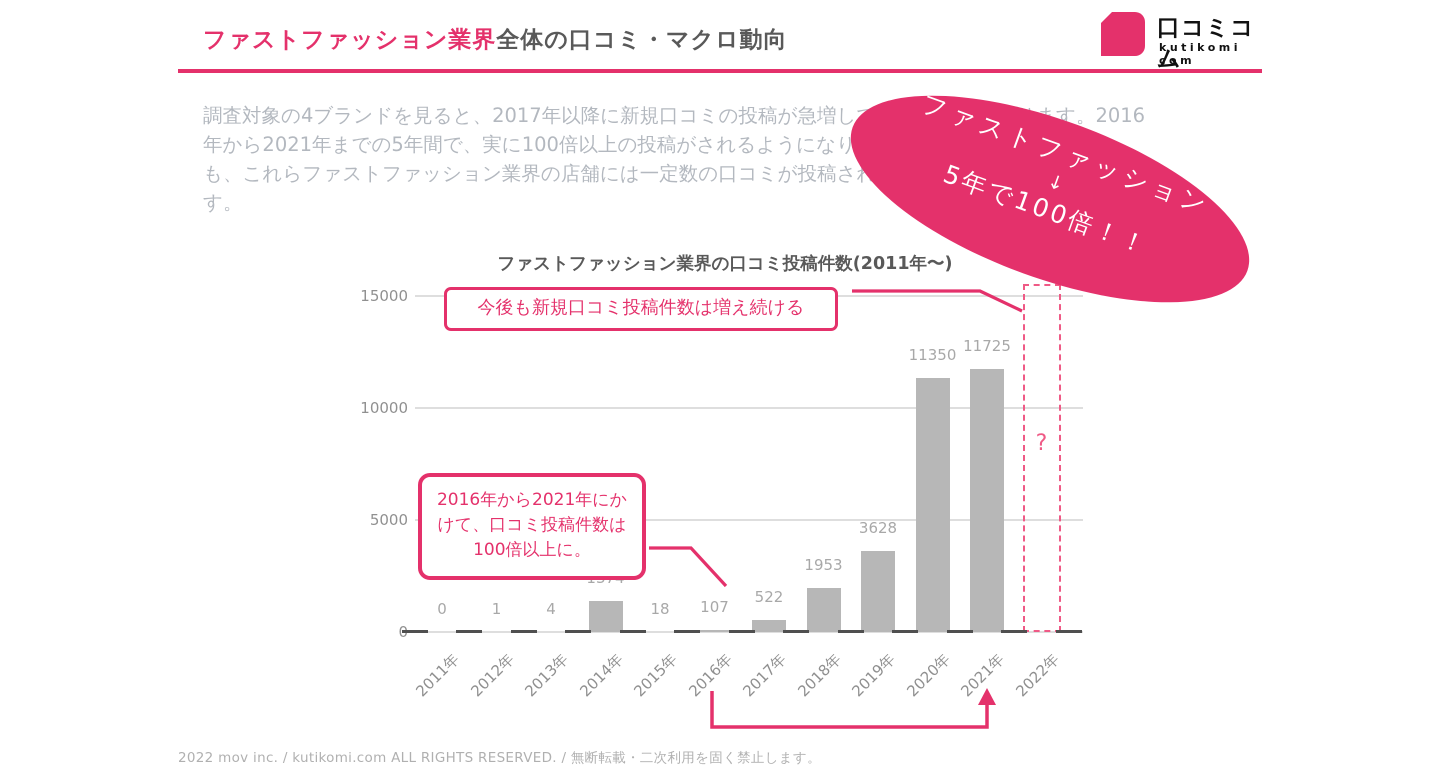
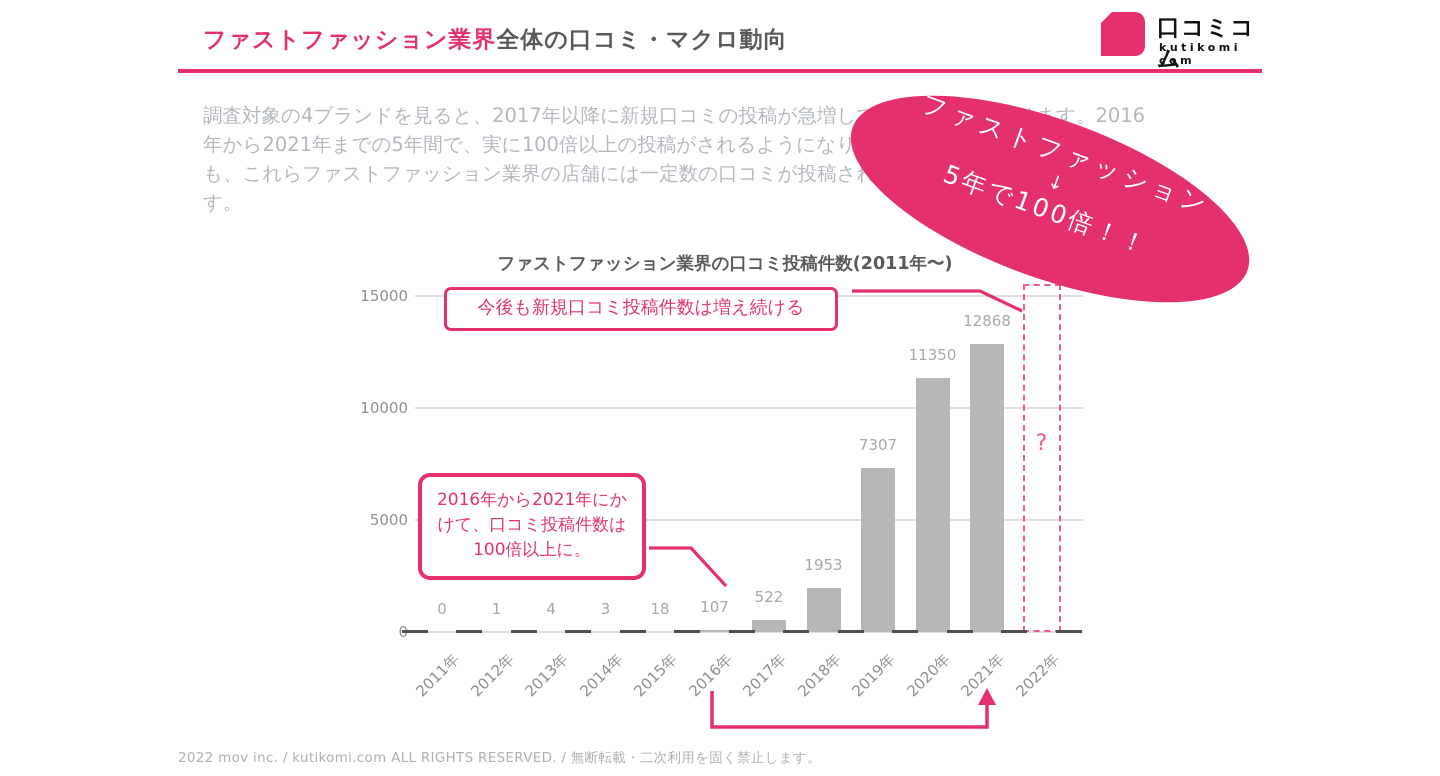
2014年: 1374 -> 3
2019年: 3628 -> 7307
2021年: 11725 -> 12868
